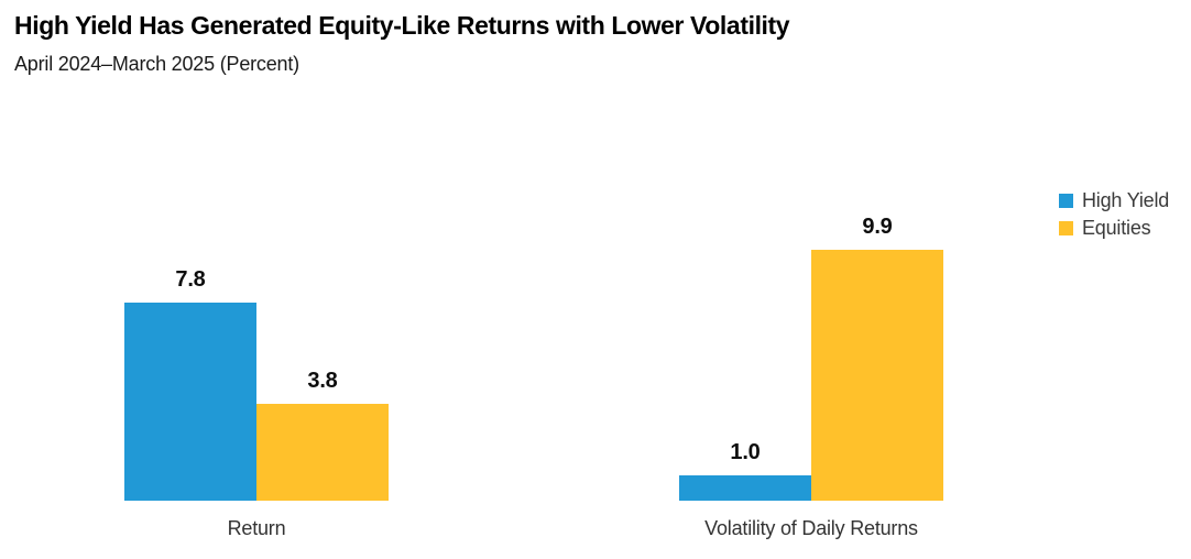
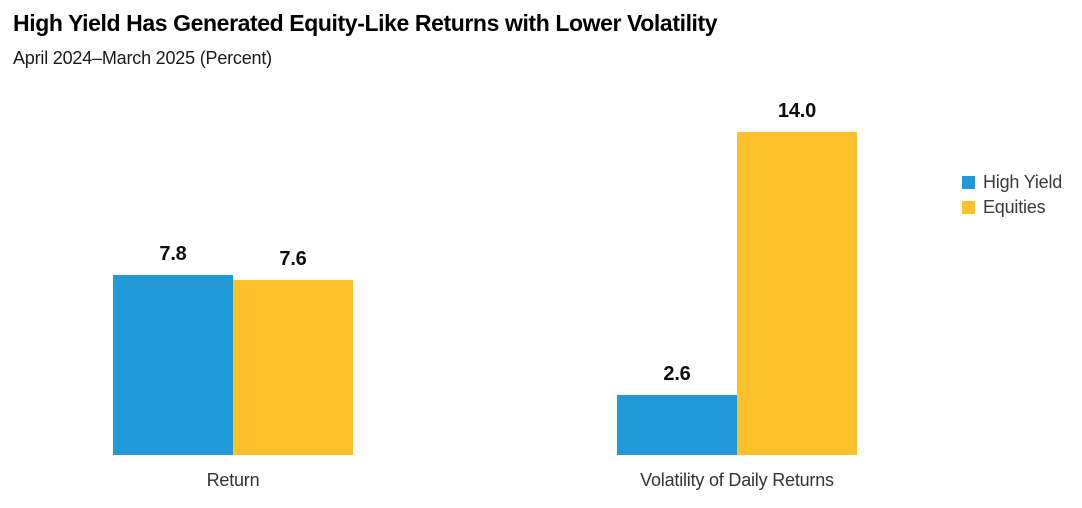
Equities/Return: 3.8 -> 7.6
High Yield/Volatility of Daily Returns: 1.0 -> 2.6
Equities/Volatility of Daily Returns: 9.9 -> 14.0
